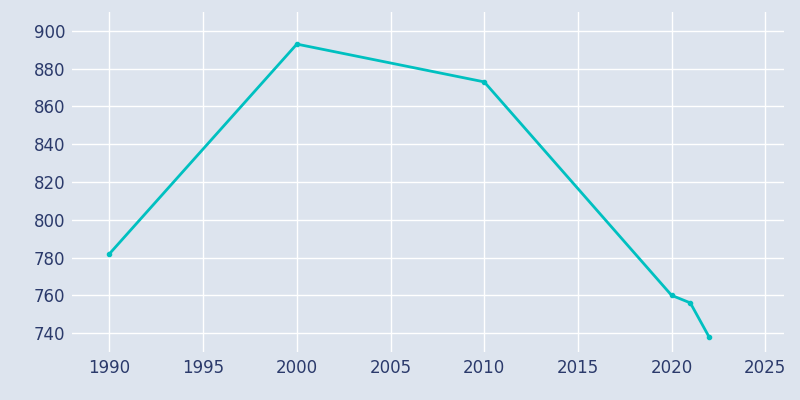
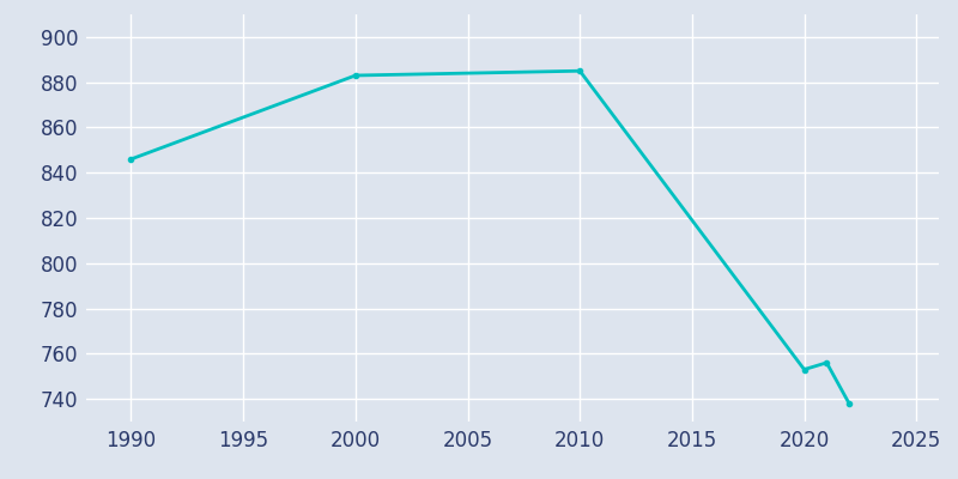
1990: 782 -> 846
2000: 893 -> 883
2010: 873 -> 885
2020: 760 -> 753
